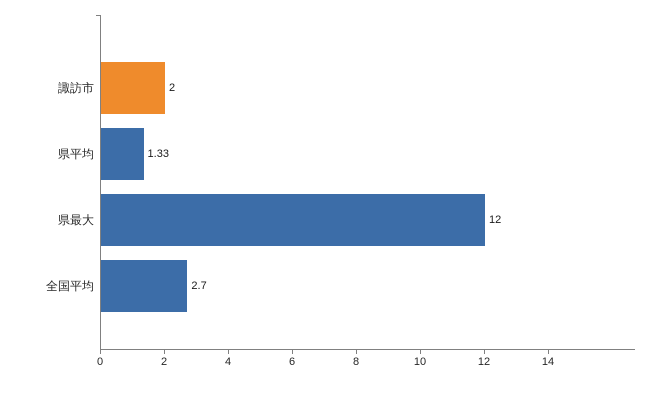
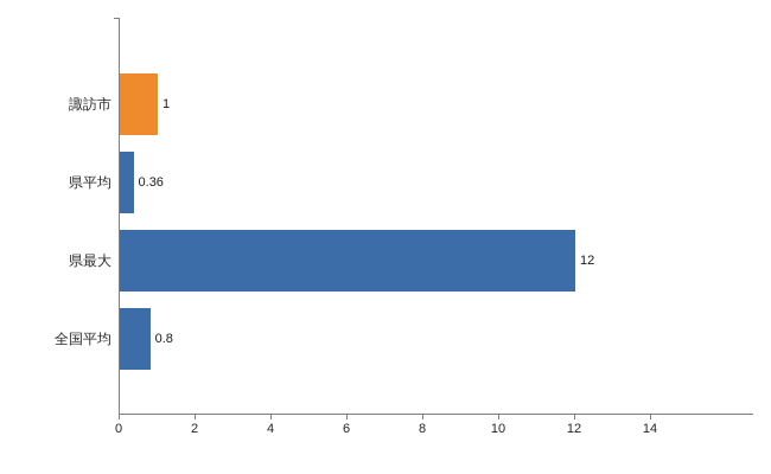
諏訪市: 2 -> 1
県平均: 1.33 -> 0.36
全国平均: 2.7 -> 0.8
